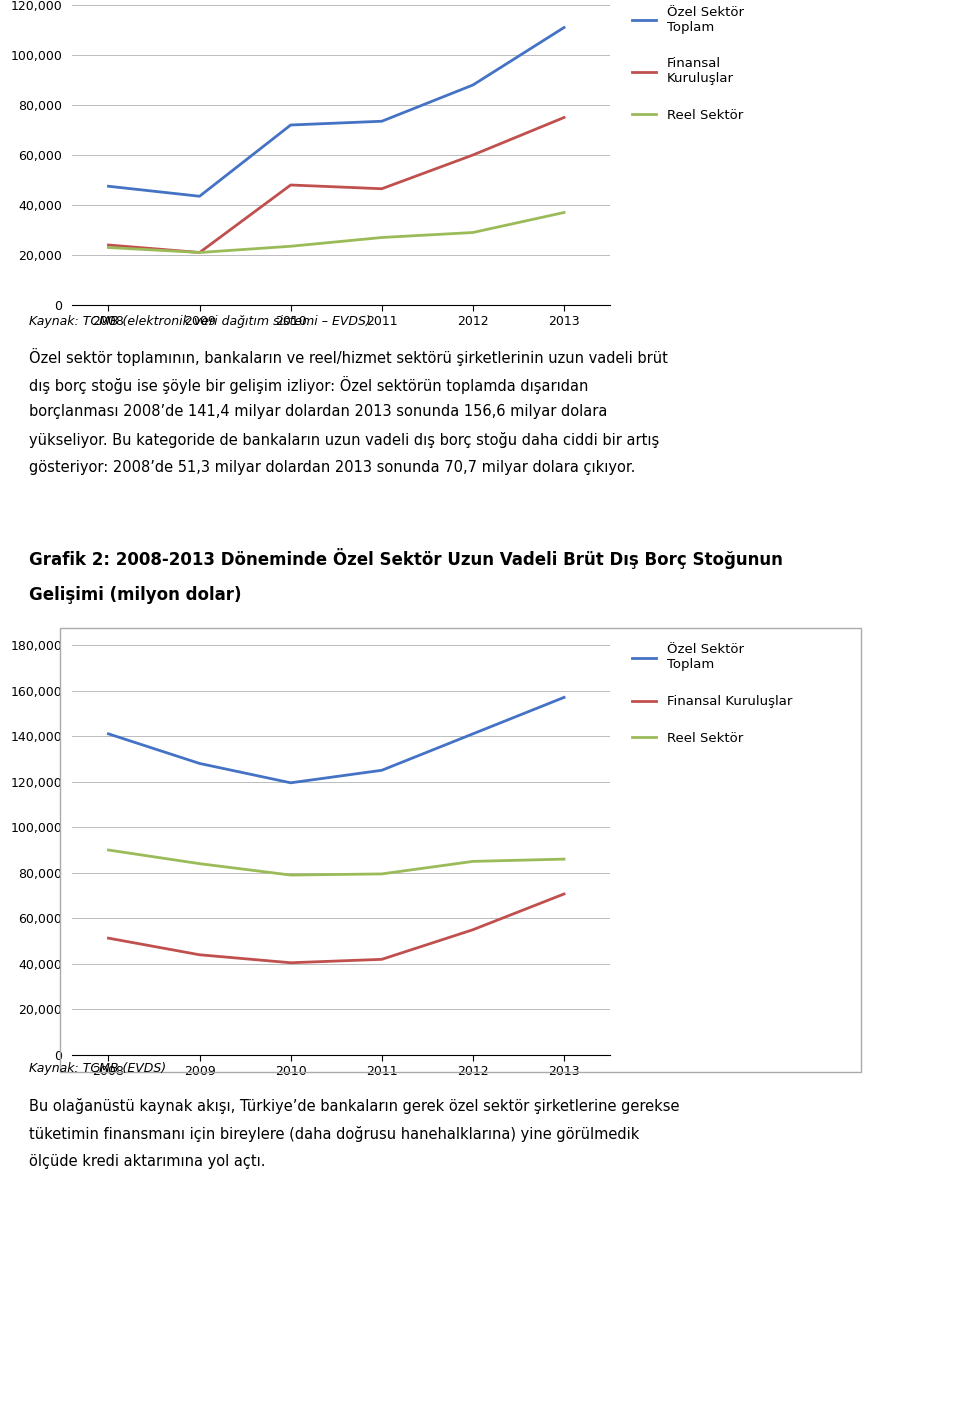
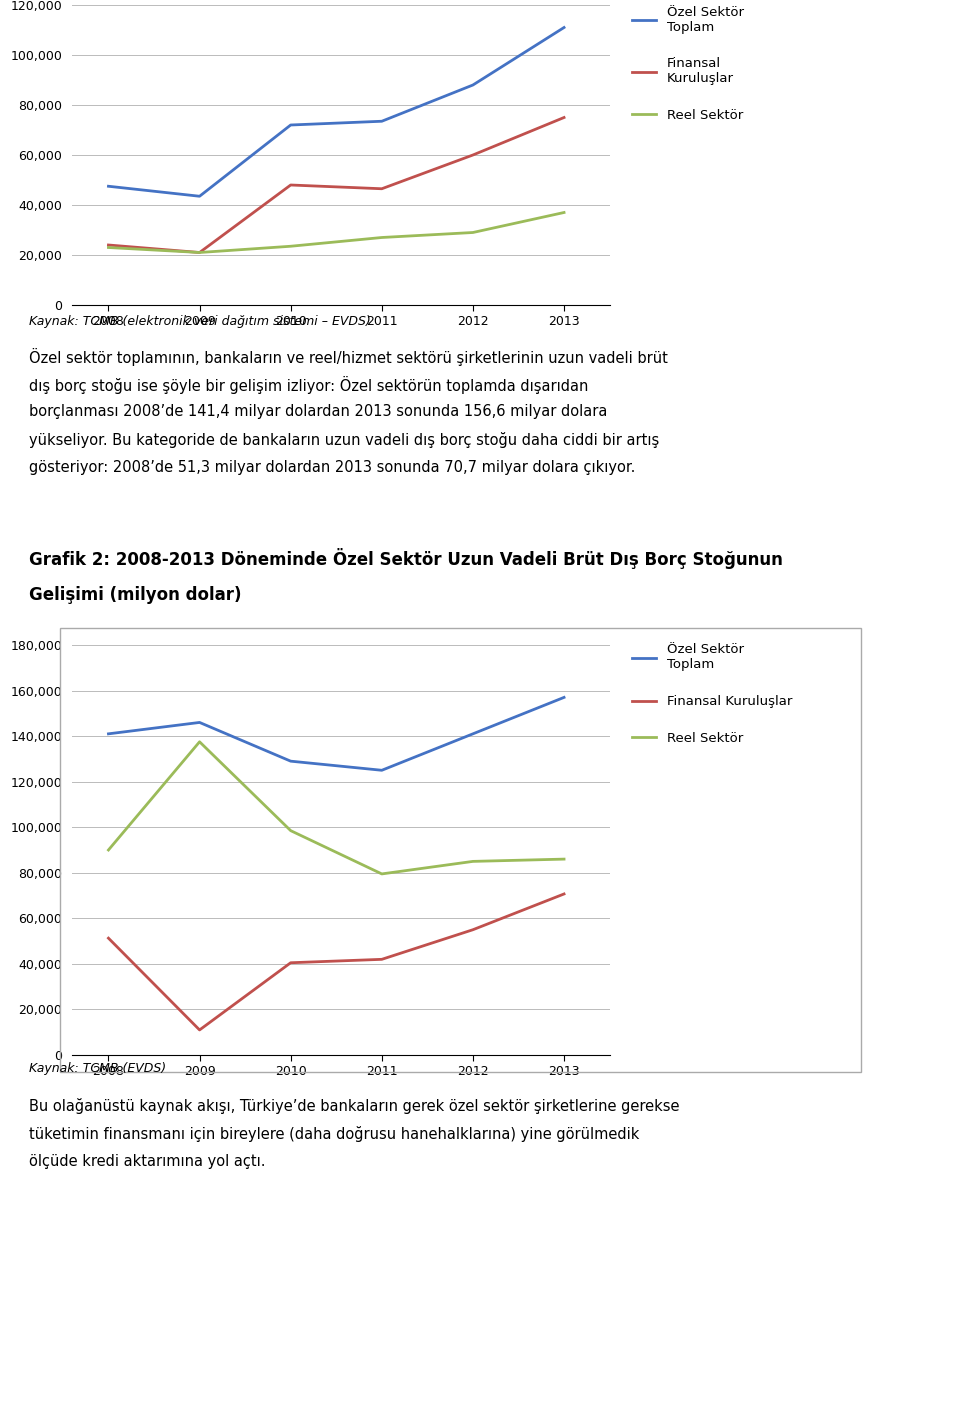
Özel Sektör Toplam/2009: 128,000 -> 146,000
Finansal Kuruluşlar/2009: 44,000 -> 11,000
Reel Sektör/2009: 84,000 -> 137,500
Özel Sektör Toplam/2010: 119,500 -> 129,000
Reel Sektör/2010: 79,000 -> 98,500
